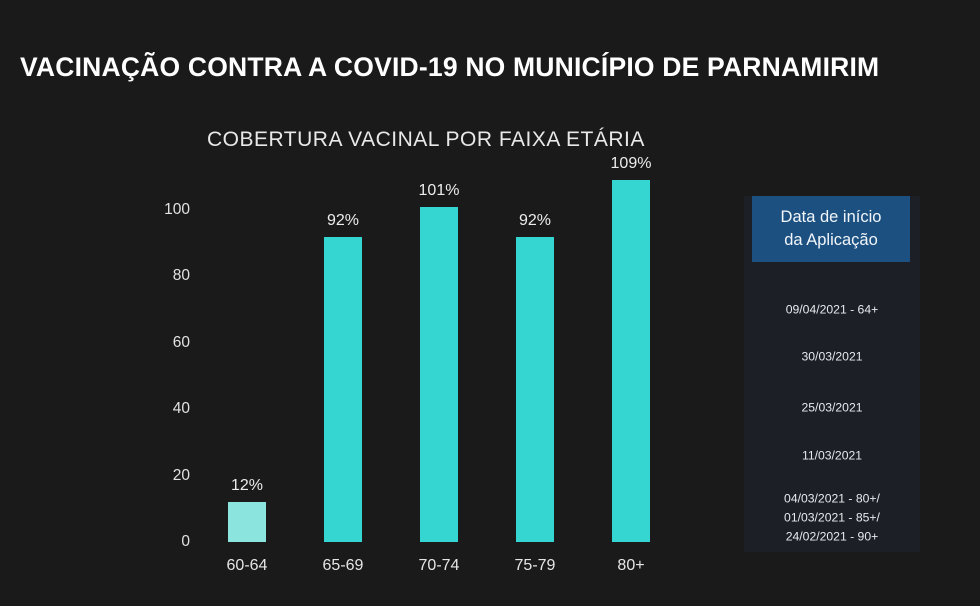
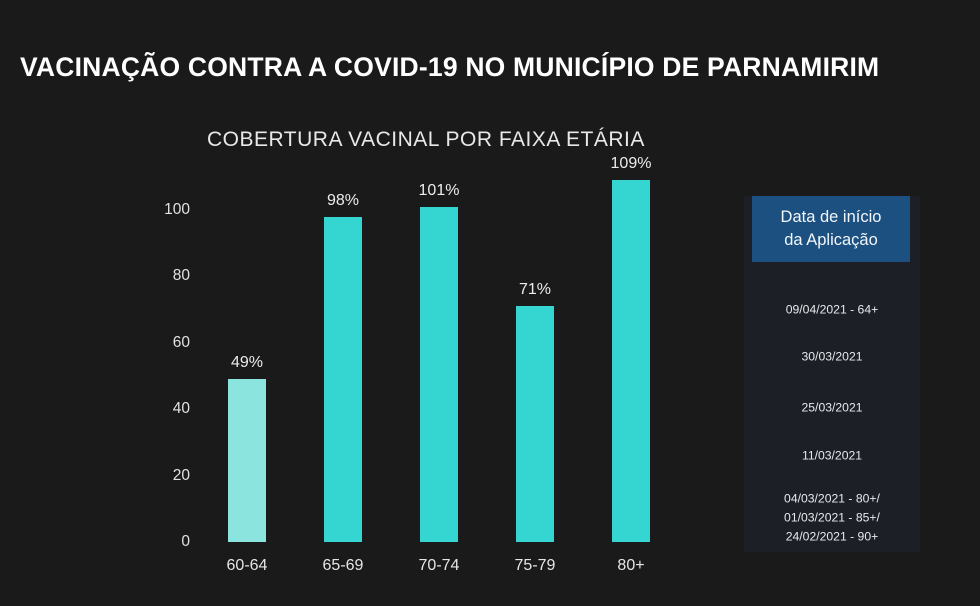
60-64: 12% -> 49%
65-69: 92% -> 98%
75-79: 92% -> 71%
